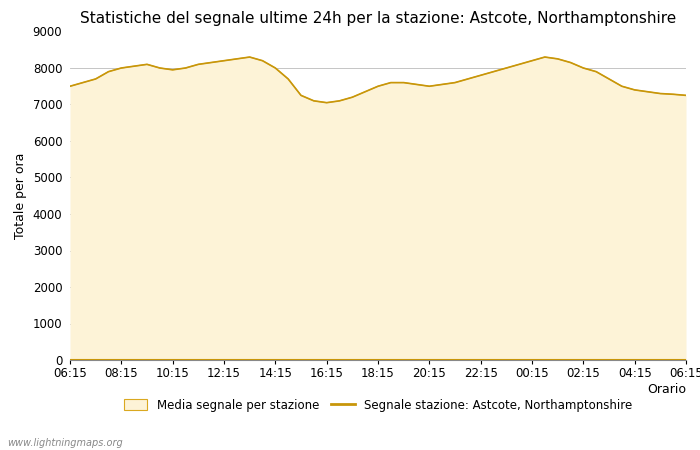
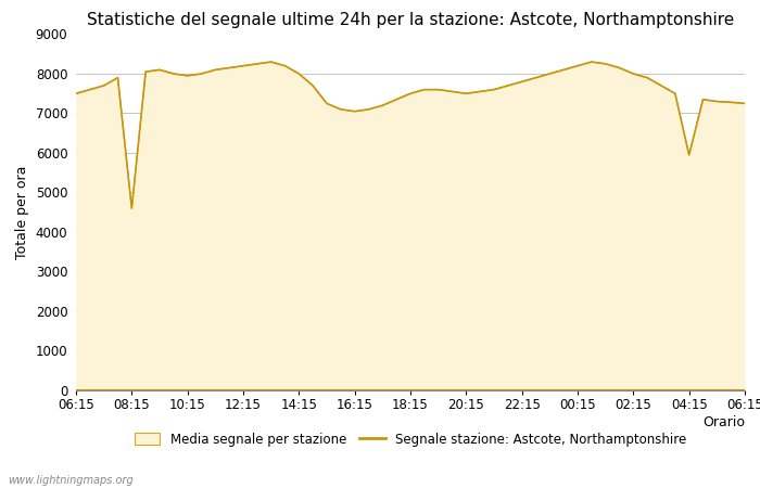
08:15: 8000 -> 4600
04:15: 7400 -> 5950
